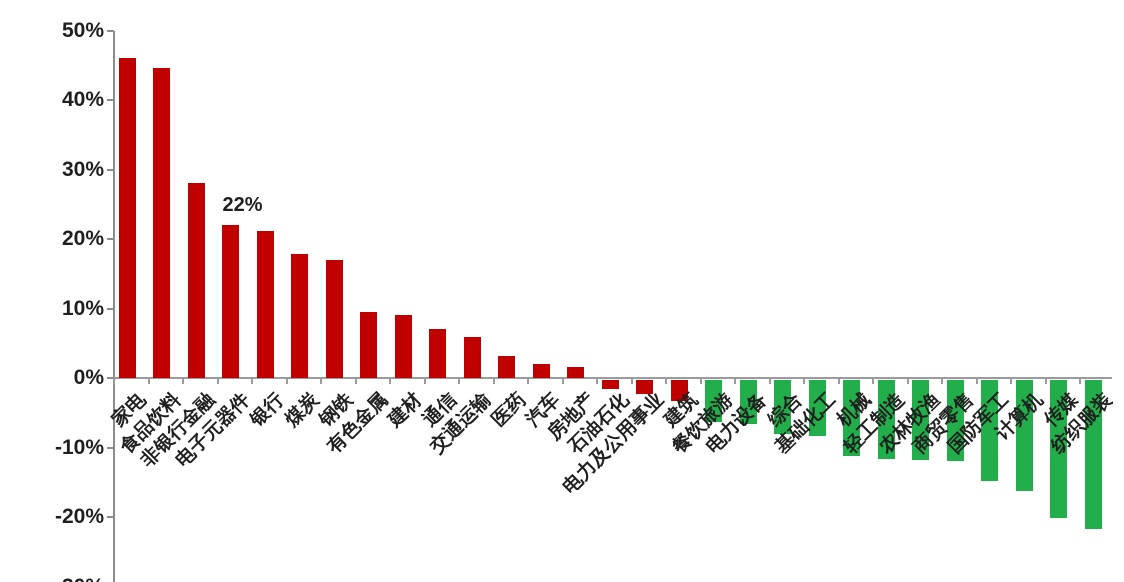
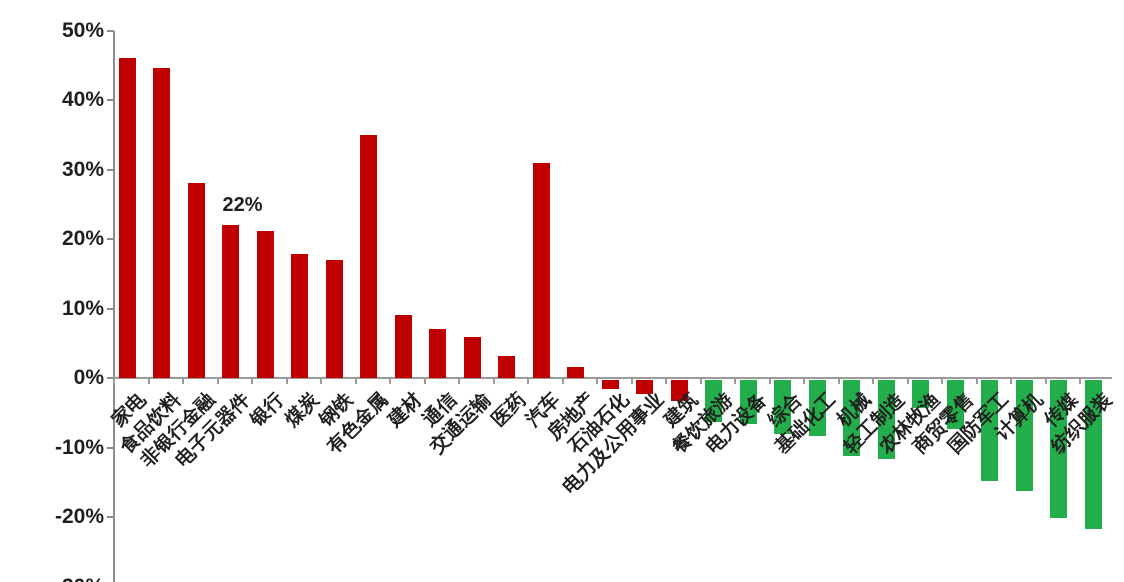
有色金属: 10% -> 35%
汽车: 2% -> 31%
农林牧渔: -12% -> -4%
商贸零售: -12% -> -7%
